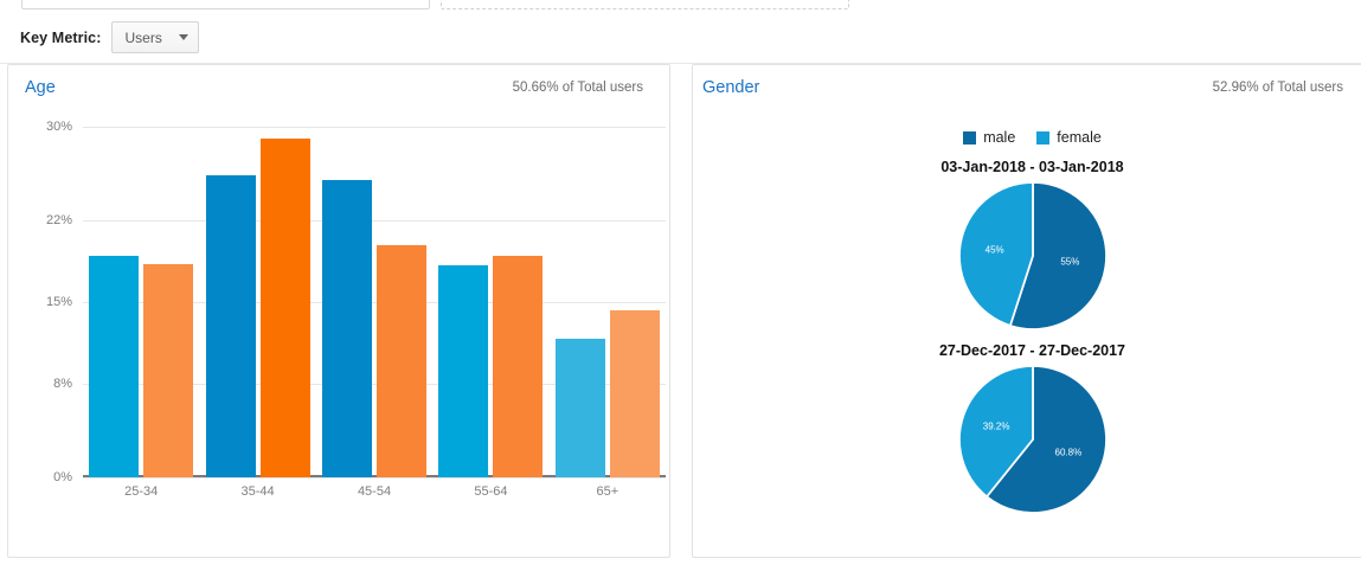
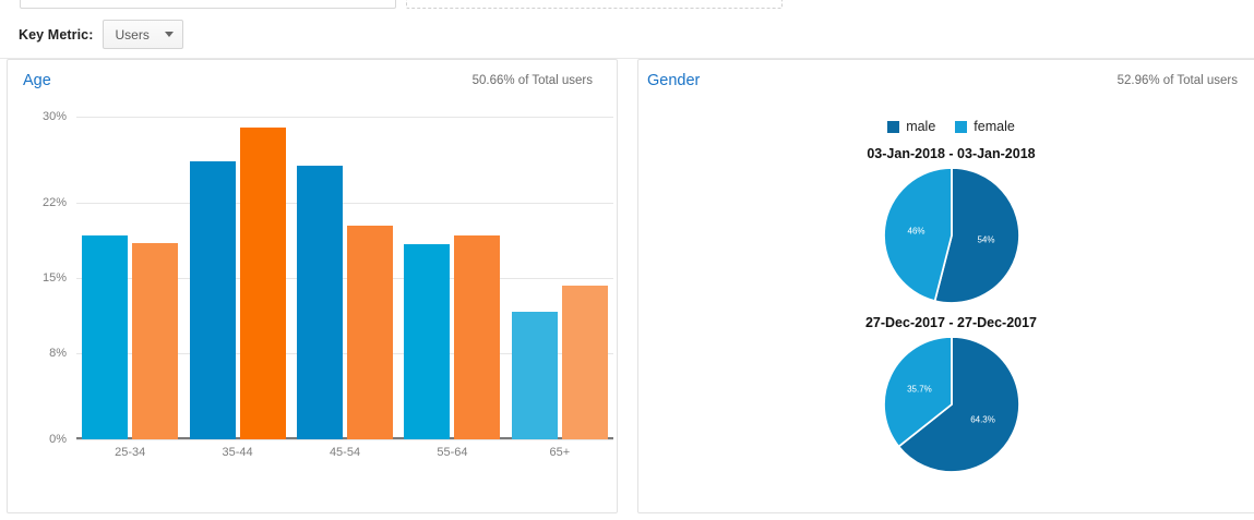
03-Jan-2018 - 03-Jan-2018/male: 55% -> 54%
03-Jan-2018 - 03-Jan-2018/female: 45% -> 46%
27-Dec-2017 - 27-Dec-2017/male: 60.8% -> 64.3%
27-Dec-2017 - 27-Dec-2017/female: 39.2% -> 35.7%
